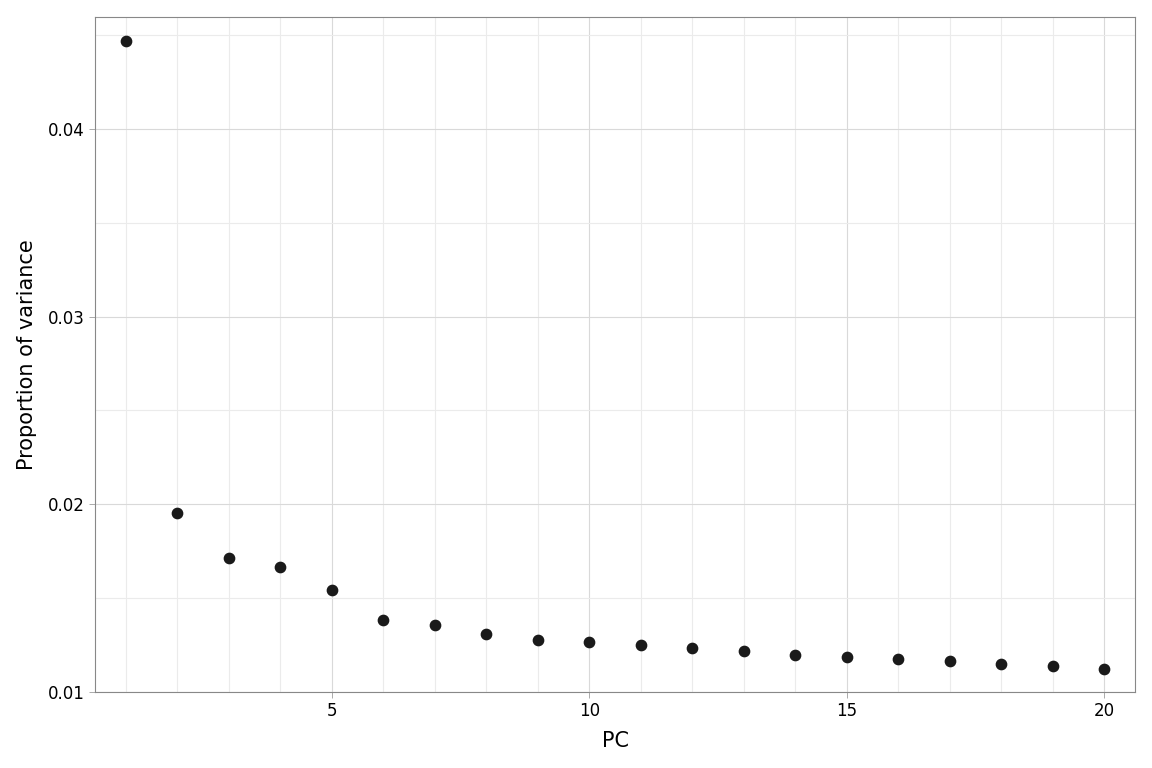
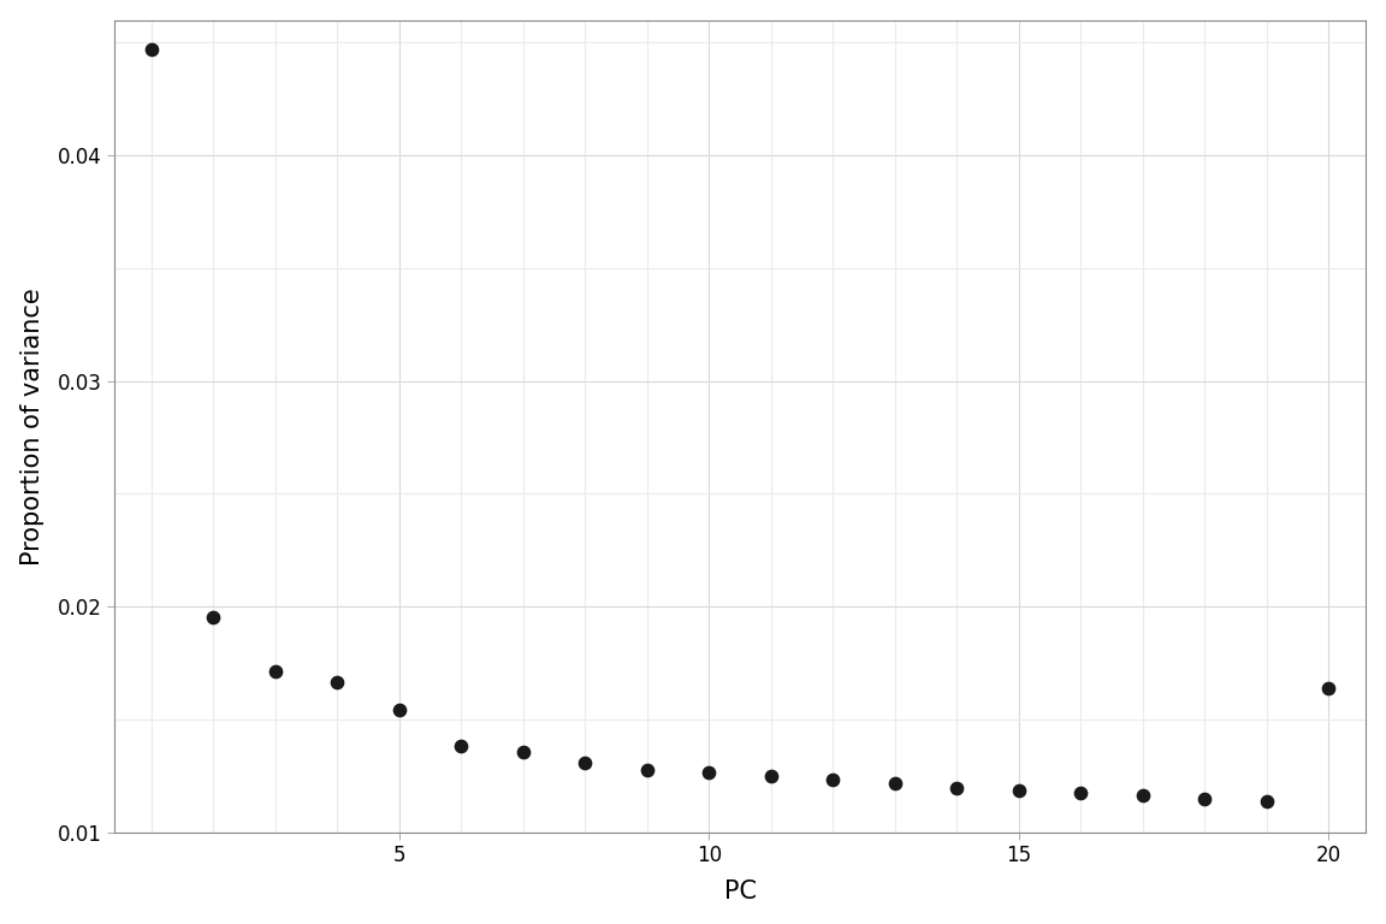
20: 0.0112 -> 0.0164
